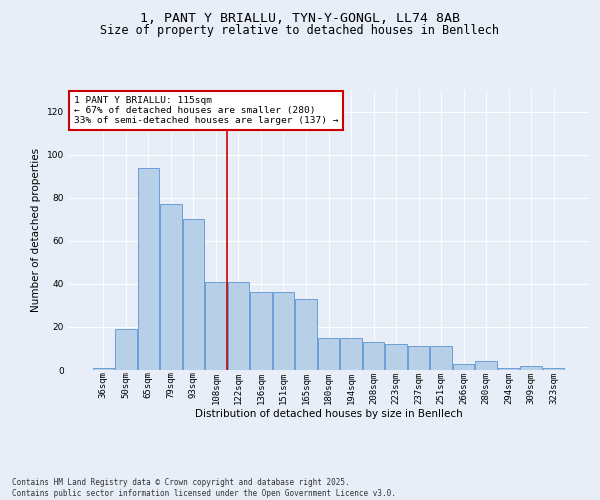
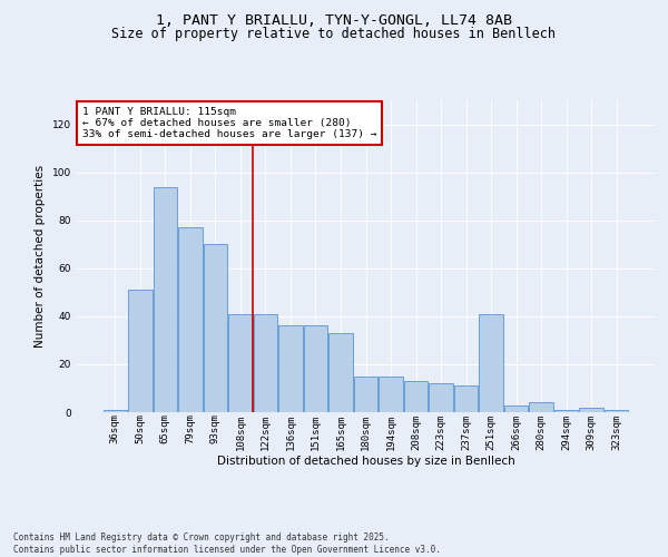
50sqm: 19 -> 51
251sqm: 11 -> 41
